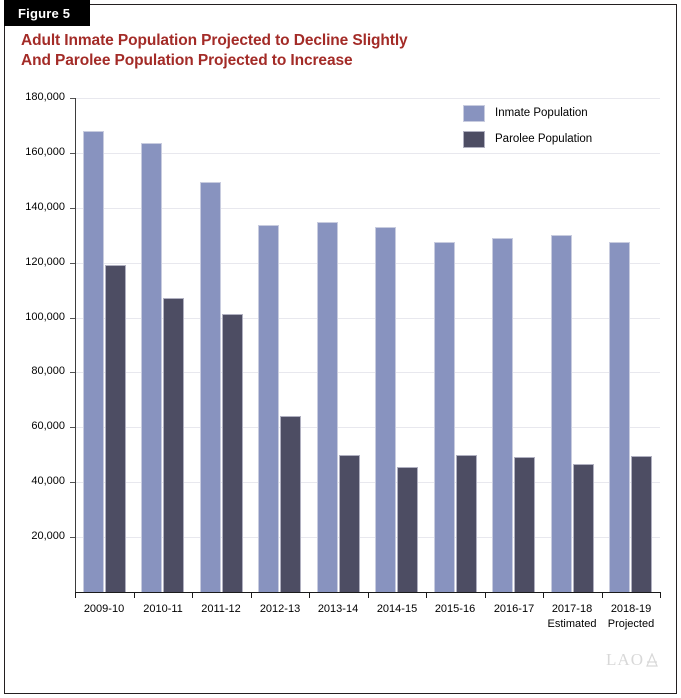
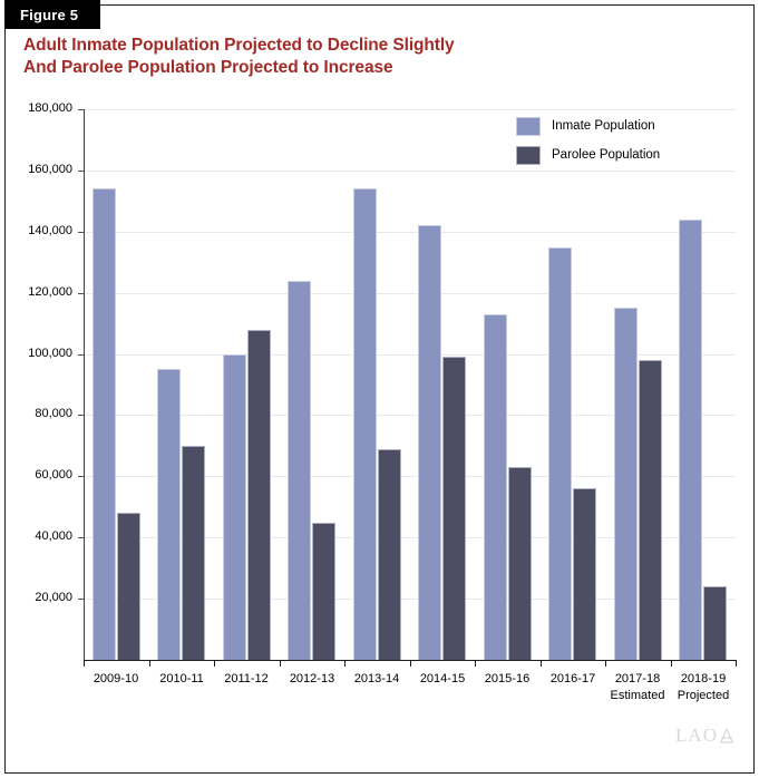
Inmate Population/2009-10: 168000 -> 154000
Parolee Population/2009-10: 119000 -> 48000
Inmate Population/2010-11: 164000 -> 95000
Parolee Population/2010-11: 107000 -> 70000
Inmate Population/2011-12: 150000 -> 100000
Parolee Population/2011-12: 101000 -> 108000
Inmate Population/2012-13: 134000 -> 124000
Parolee Population/2012-13: 64000 -> 45000
Inmate Population/2013-14: 135000 -> 154000
Parolee Population/2013-14: 50000 -> 69000
Inmate Population/2014-15: 133000 -> 142000
Parolee Population/2014-15: 46000 -> 99000
Inmate Population/2015-16: 127000 -> 113000
Parolee Population/2015-16: 50000 -> 63000
Inmate Population/2016-17: 129000 -> 135000
Parolee Population/2016-17: 49000 -> 56000
Inmate Population/2017-18: 130000 -> 115000
Parolee Population/2017-18: 46000 -> 98000
Inmate Population/2018-19: 127000 -> 144000
Parolee Population/2018-19: 50000 -> 24000
